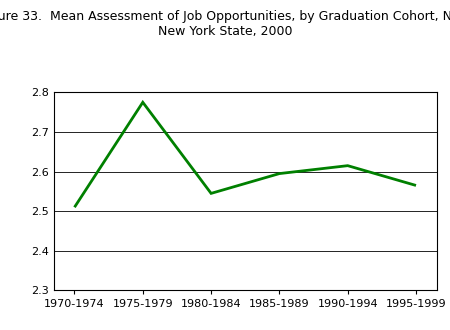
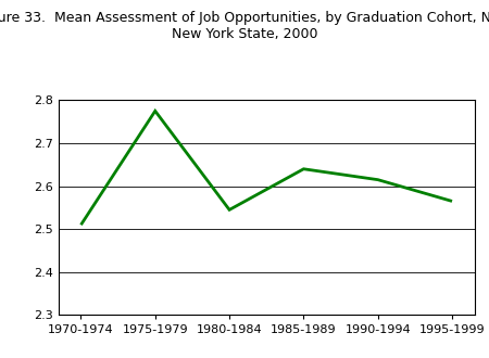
1985-1989: 2.595 -> 2.640
